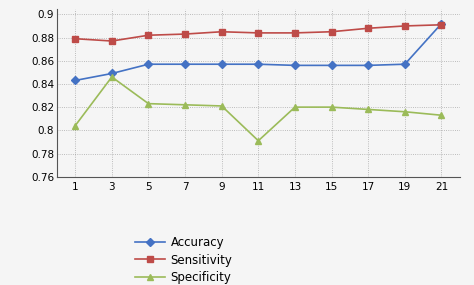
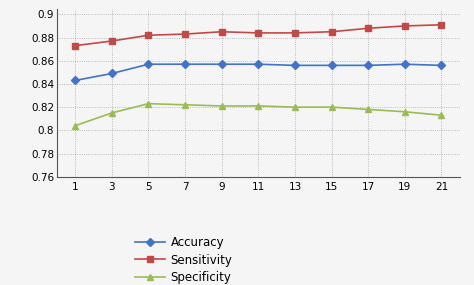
Sensitivity/1: 0.879 -> 0.873
Specificity/3: 0.846 -> 0.815
Specificity/11: 0.791 -> 0.821
Accuracy/21: 0.892 -> 0.856
